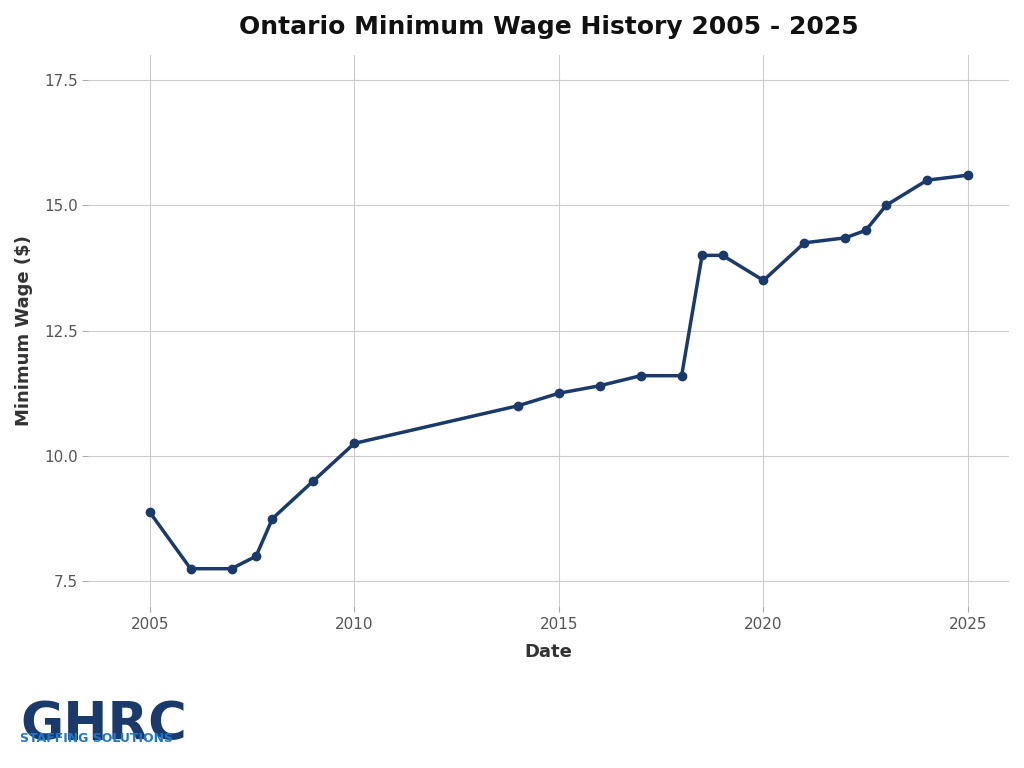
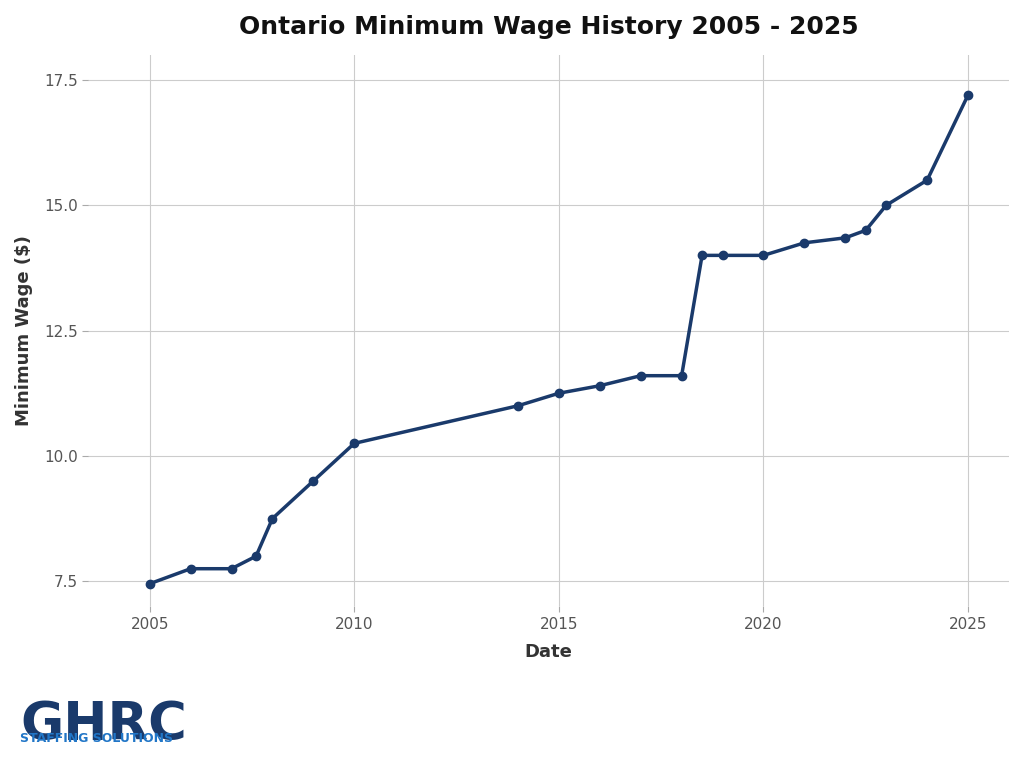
2005: 8.88 -> 7.45
2020: 13.50 -> 14.00
2025: 15.60 -> 17.20
